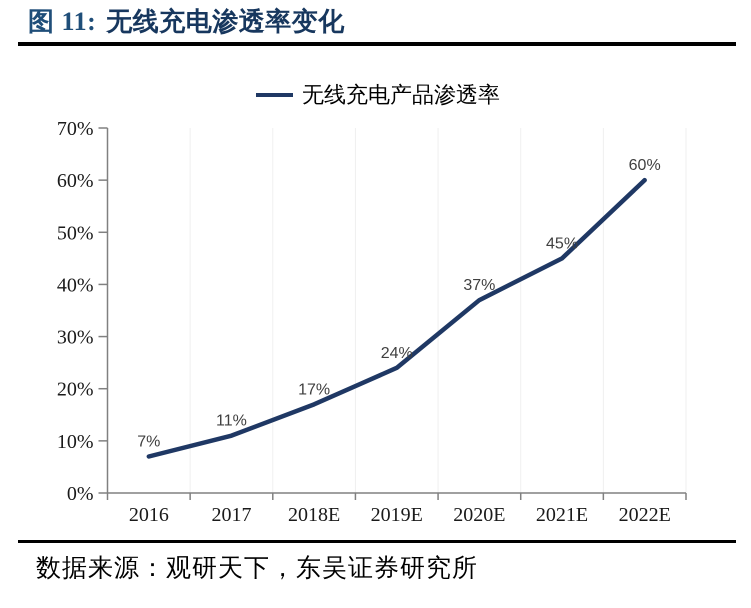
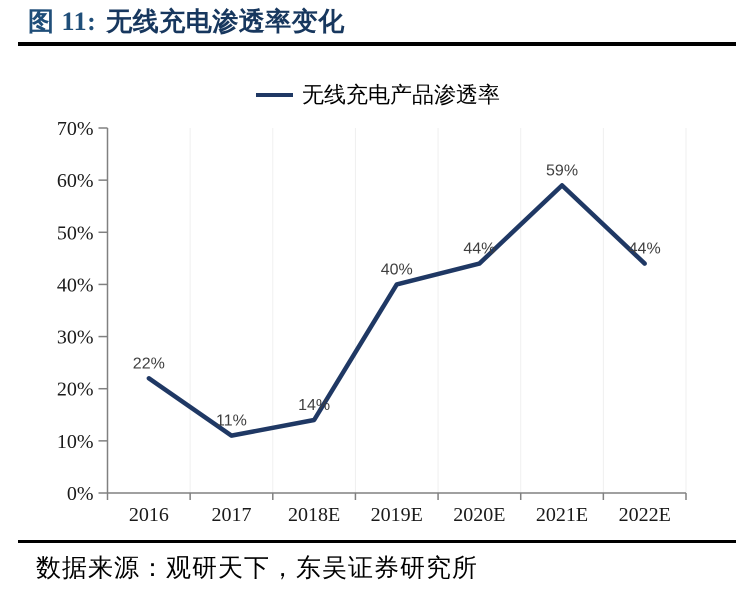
2016: 7% -> 22%
2018E: 17% -> 14%
2019E: 24% -> 40%
2020E: 37% -> 44%
2021E: 45% -> 59%
2022E: 60% -> 44%
